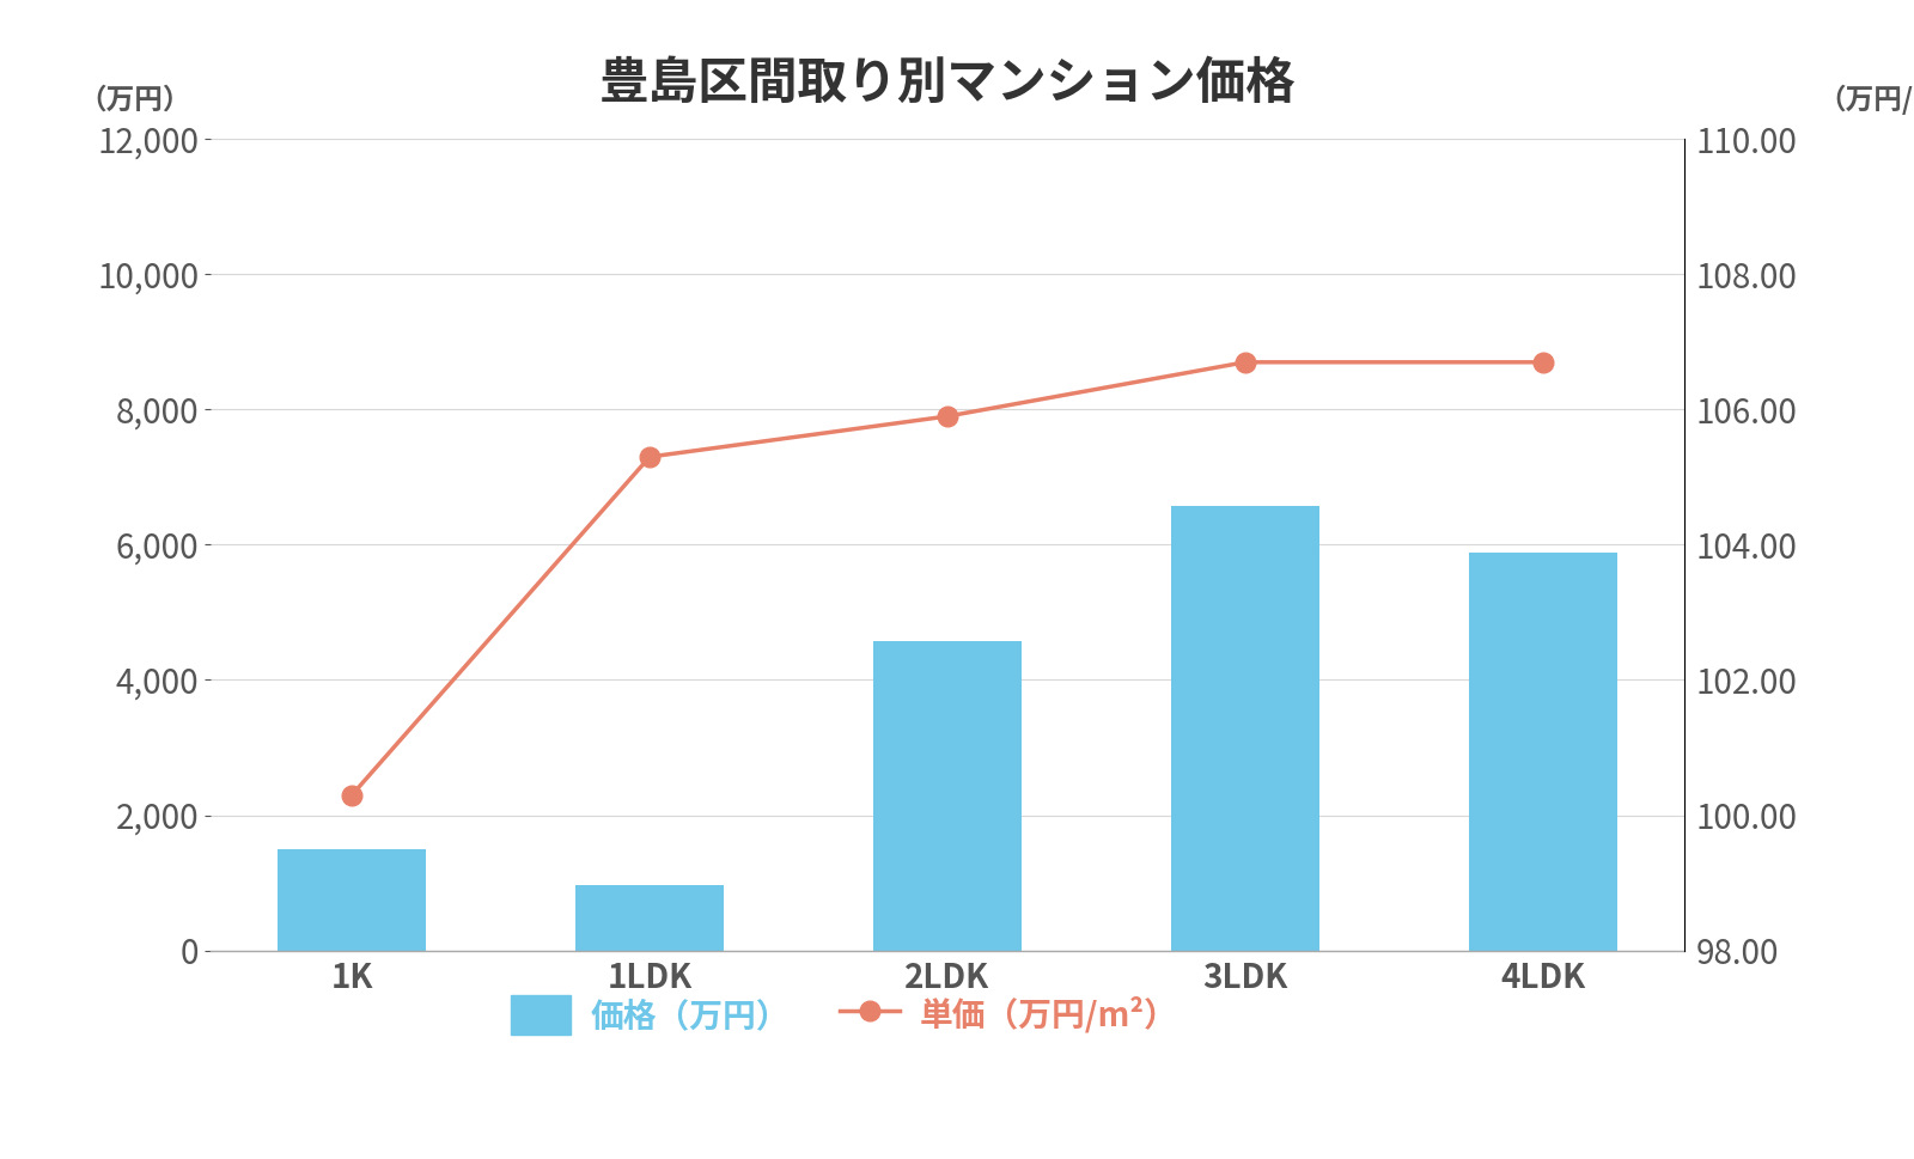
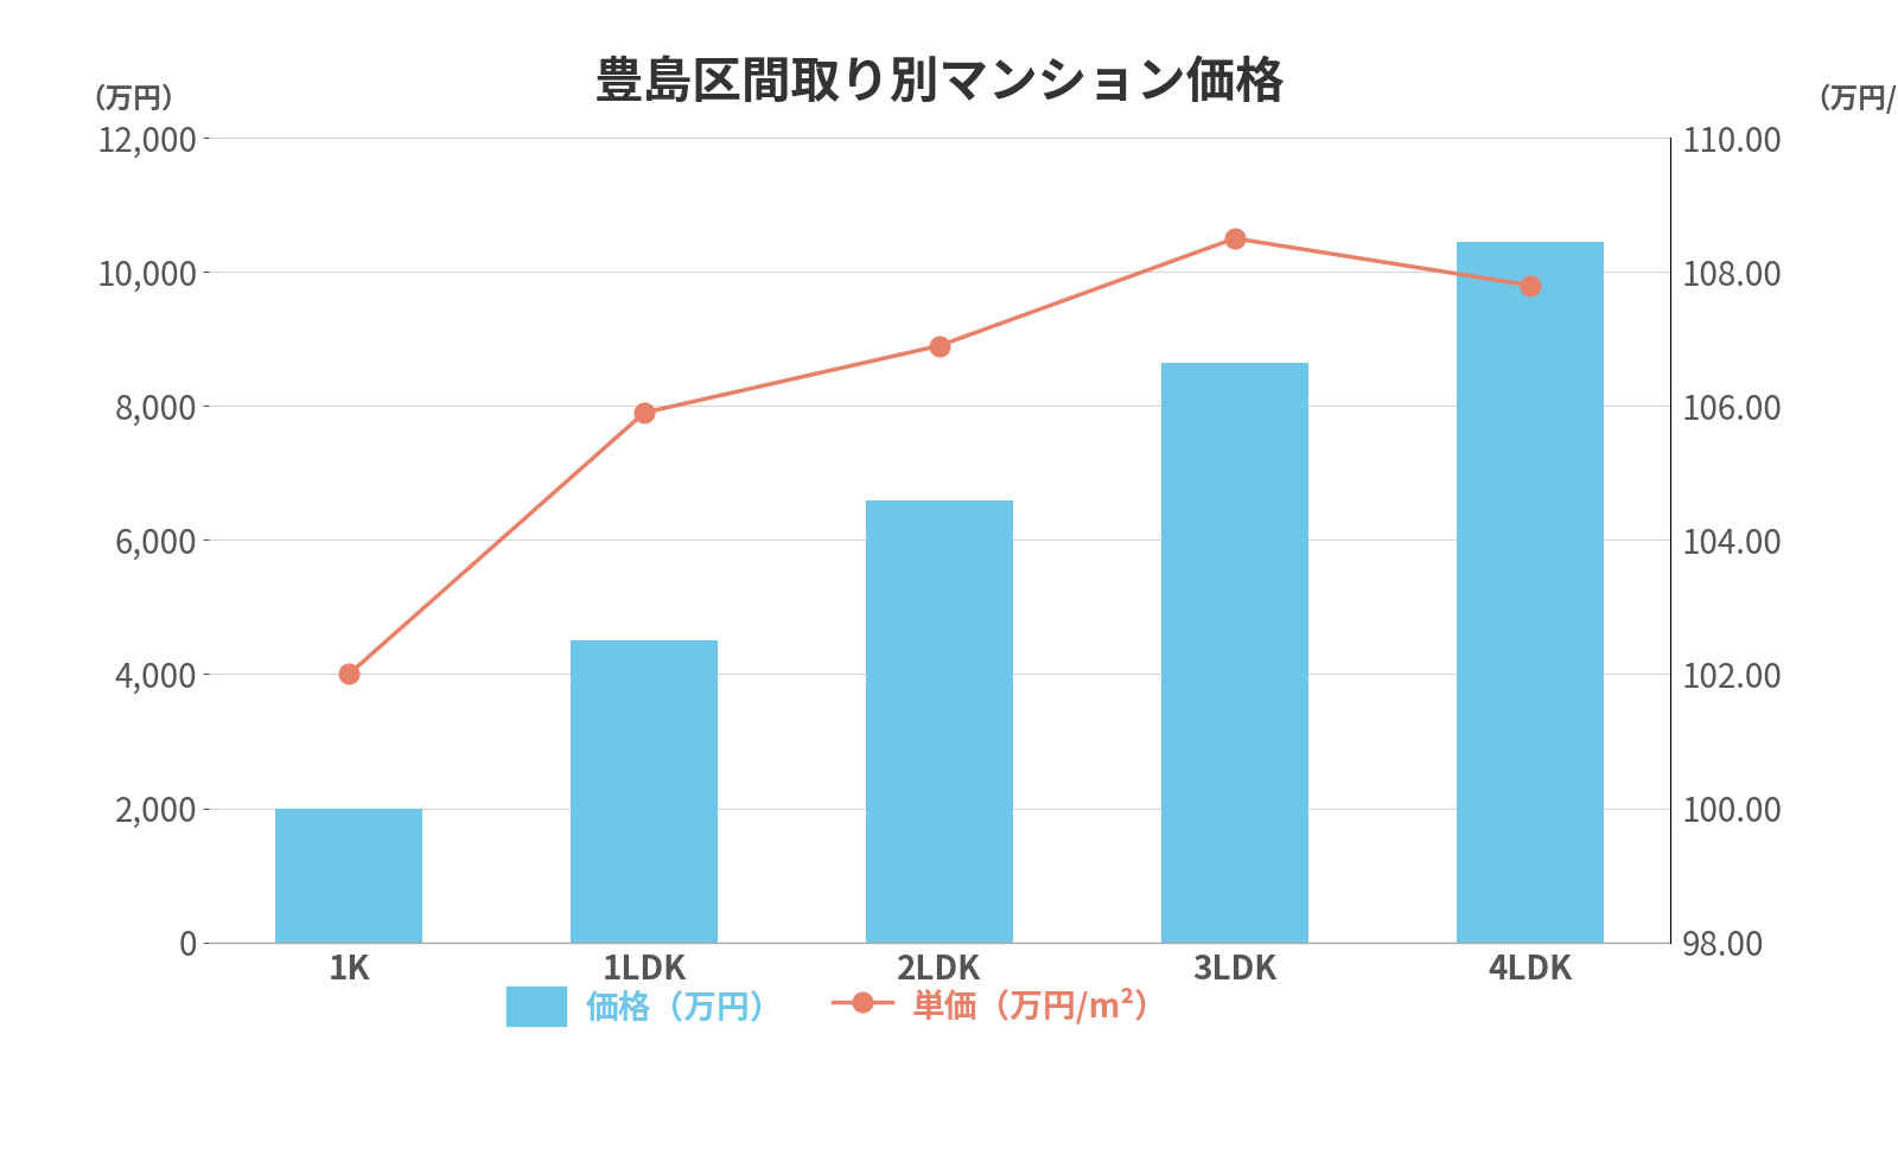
価格（万円）/1K: 1,500 -> 2,000
単価（万円/m²）/1K: 100.3 -> 102.0
価格（万円）/1LDK: 960 -> 4,500
単価（万円/m²）/1LDK: 105.3 -> 105.9
価格（万円）/2LDK: 4,580 -> 6,600
単価（万円/m²）/2LDK: 105.9 -> 106.9
価格（万円）/3LDK: 6,580 -> 8,650
単価（万円/m²）/3LDK: 106.7 -> 108.5
価格（万円）/4LDK: 5,880 -> 10,450
単価（万円/m²）/4LDK: 106.7 -> 107.8
